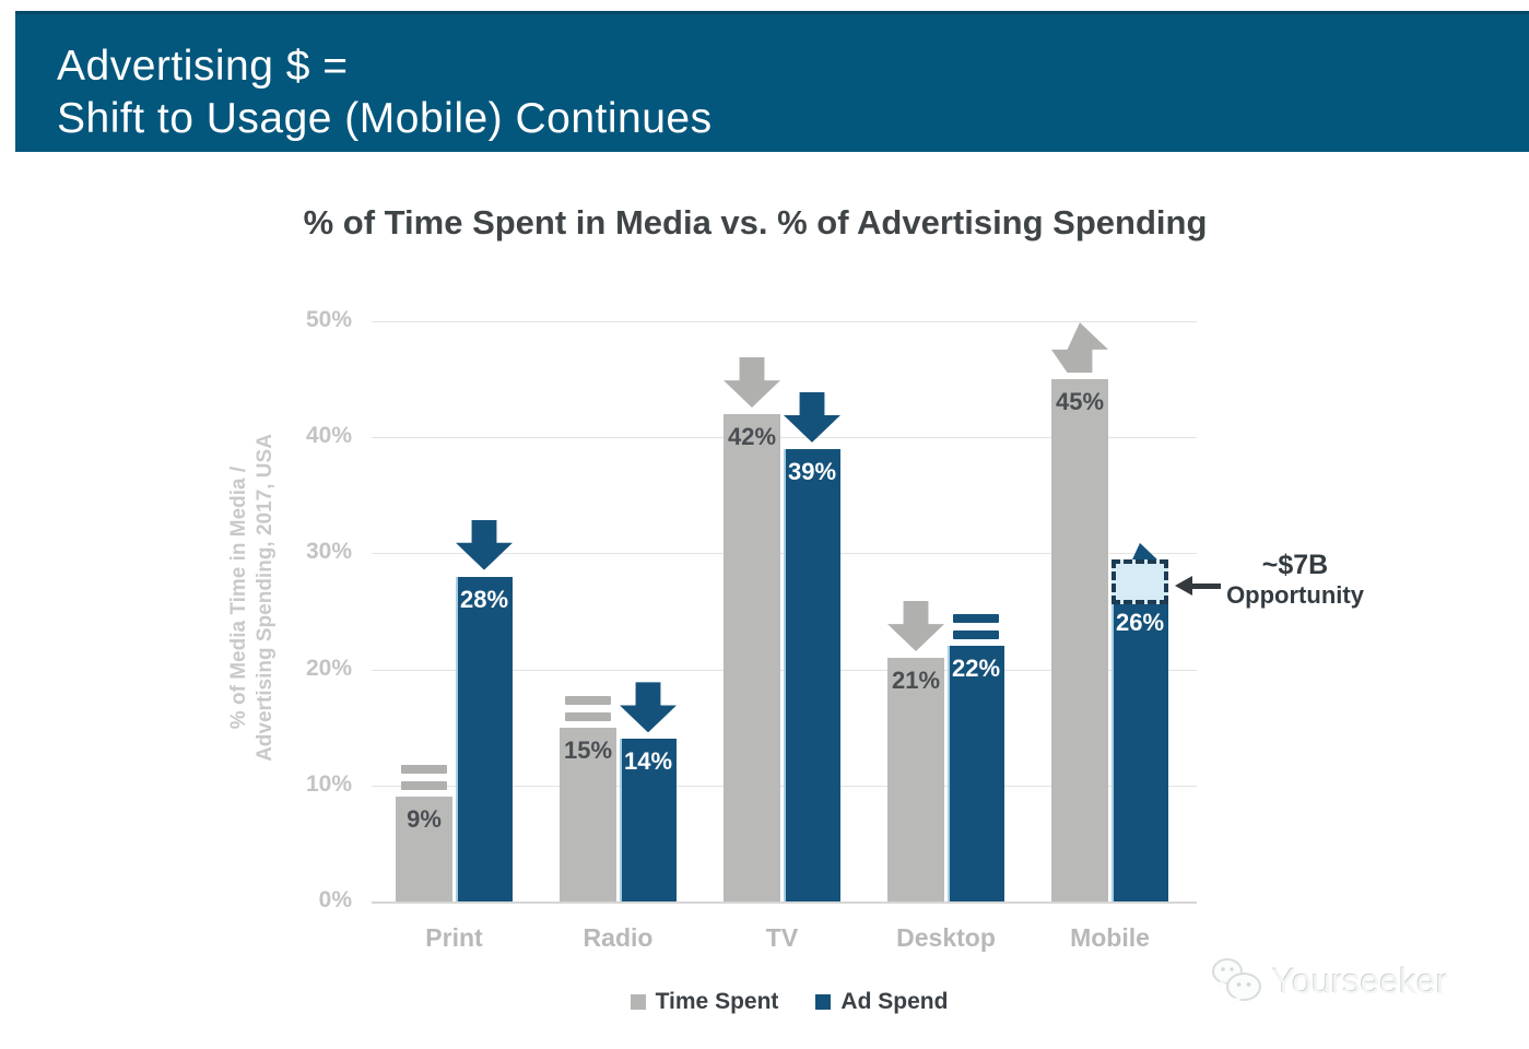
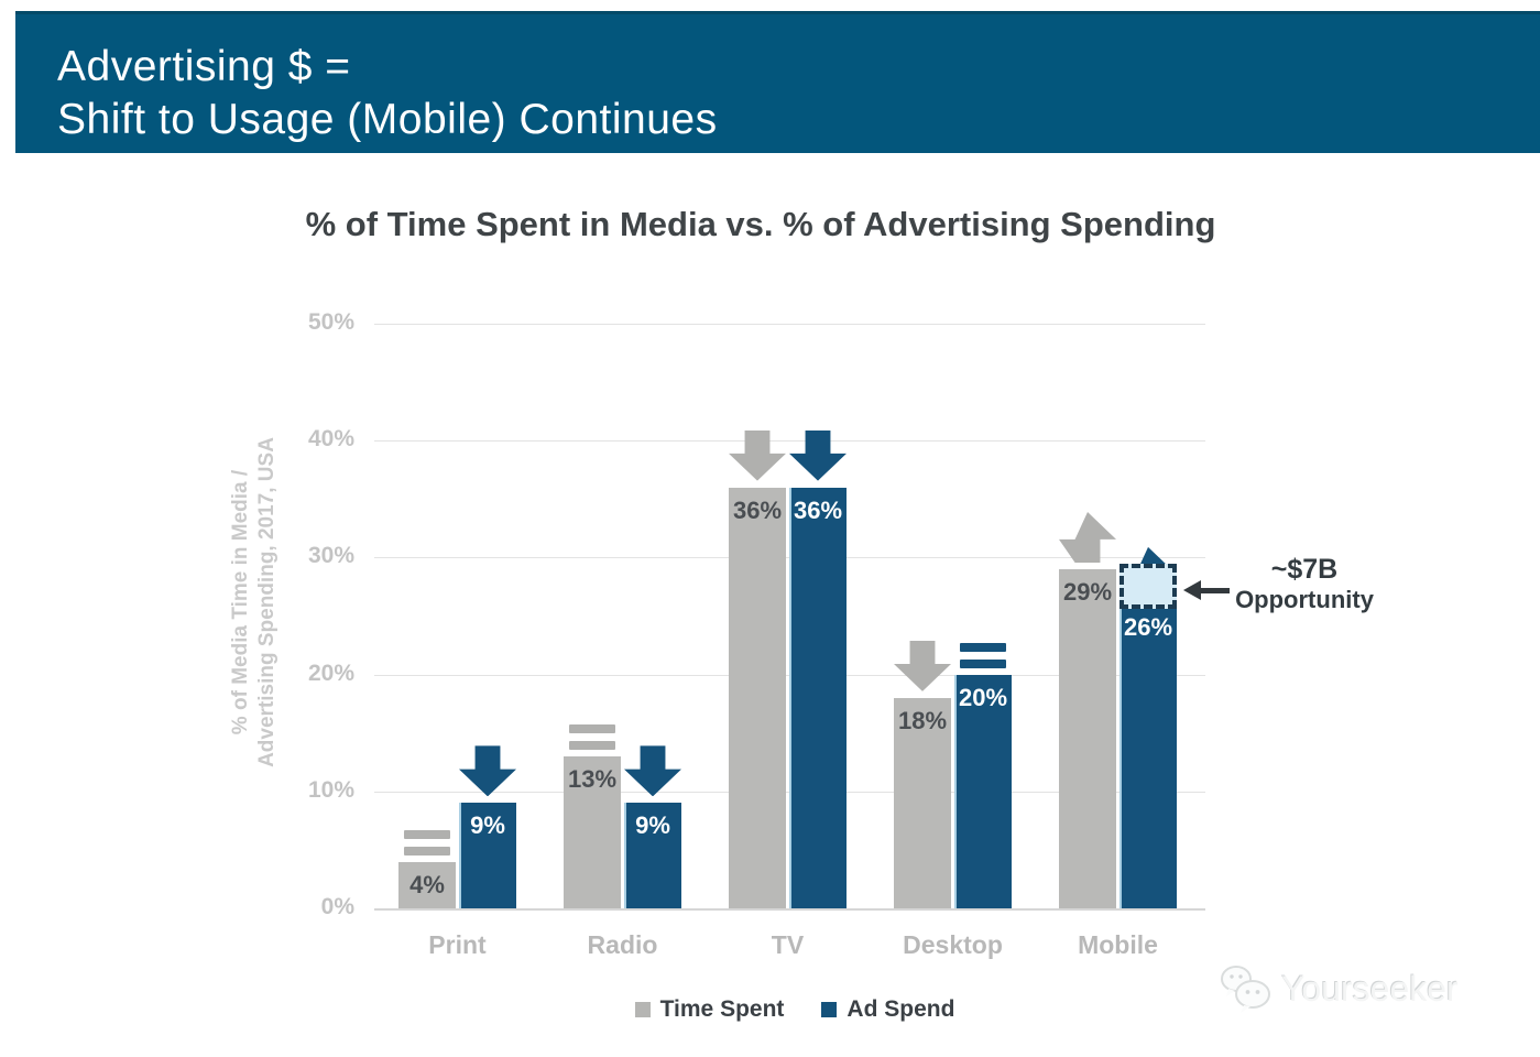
Time Spent/Print: 9% -> 4%
Ad Spend/Print: 28% -> 9%
Time Spent/Radio: 15% -> 13%
Ad Spend/Radio: 14% -> 9%
Time Spent/TV: 42% -> 36%
Ad Spend/TV: 39% -> 36%
Time Spent/Desktop: 21% -> 18%
Ad Spend/Desktop: 22% -> 20%
Time Spent/Mobile: 45% -> 29%
